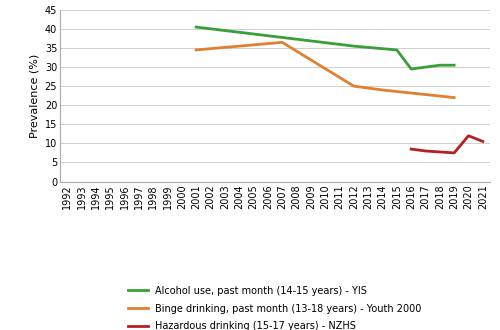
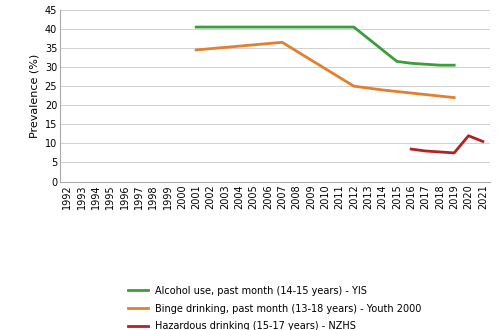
Alcohol use, past month (14-15 years) - YIS/2012: 35.5 -> 40.5
Alcohol use, past month (14-15 years) - YIS/2015: 34.5 -> 31.5
Alcohol use, past month (14-15 years) - YIS/2016: 29.5 -> 31.0
